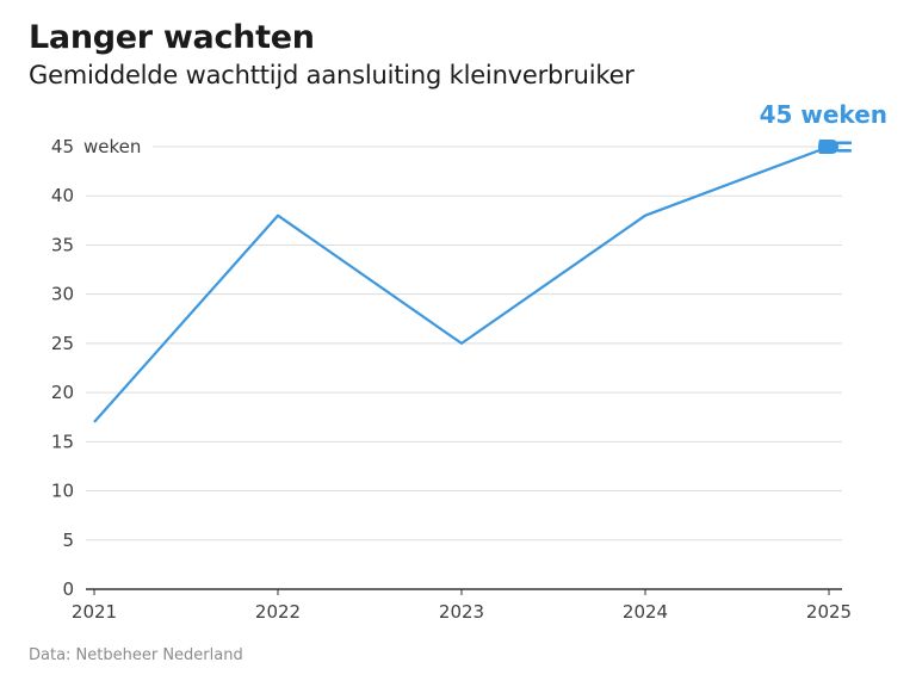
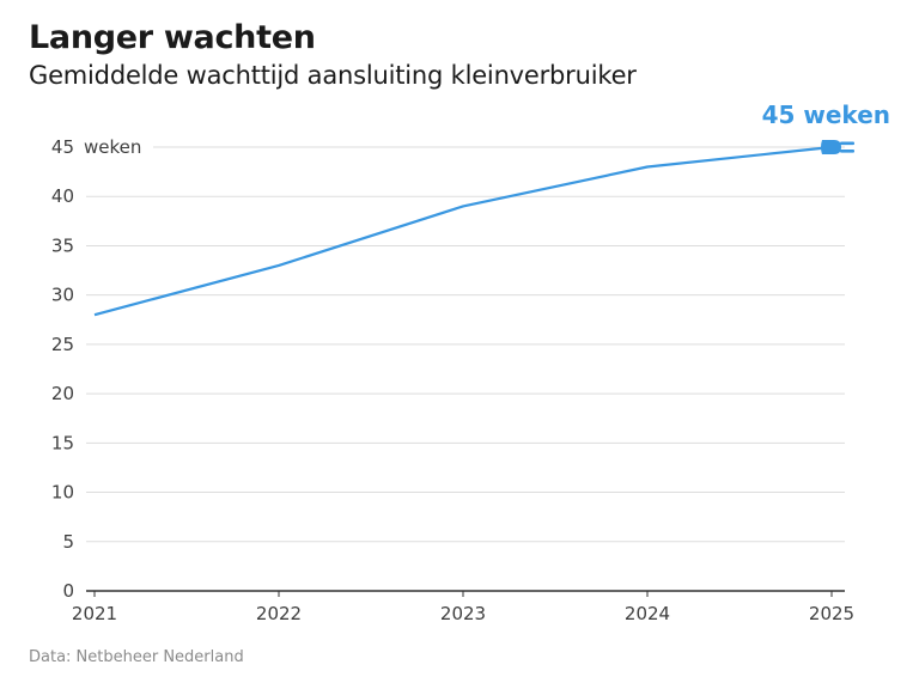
2021: 17 -> 28
2022: 38 -> 33
2023: 25 -> 39
2024: 38 -> 43
